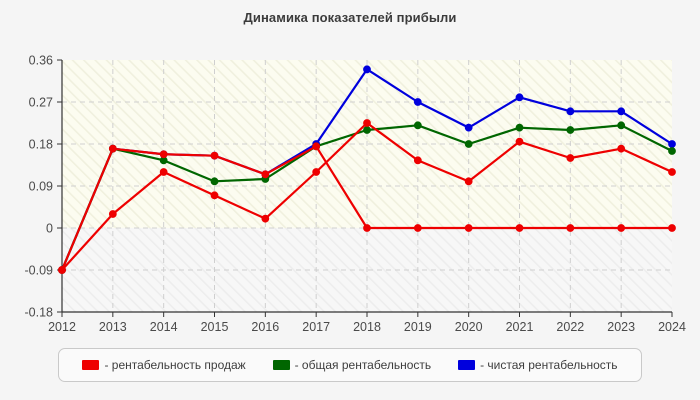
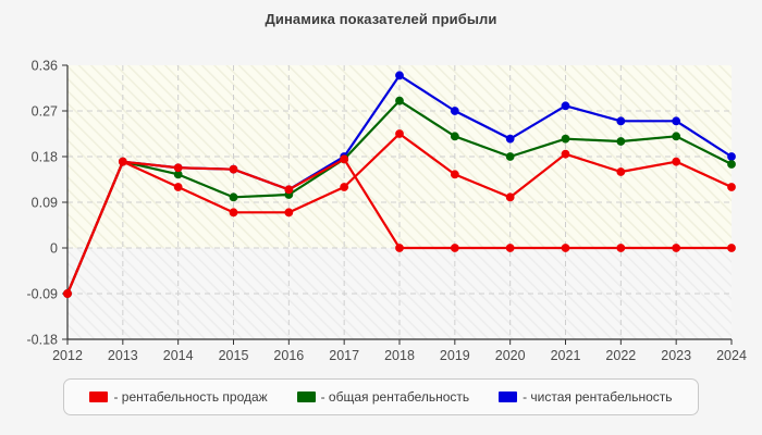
- рентабельность продаж/2013: 0.03 -> 0.17
- рентабельность продаж/2016: 0.02 -> 0.07
- общая рентабельность/2018: 0.21 -> 0.29
